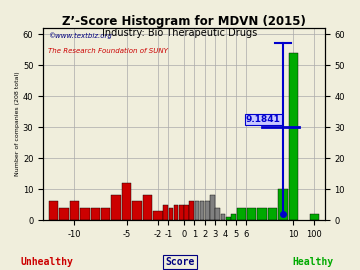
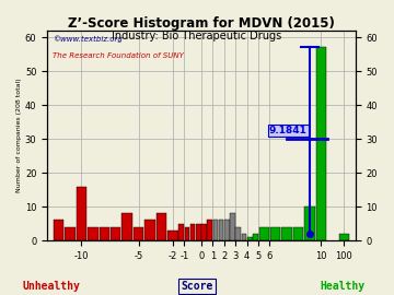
-10: 6 -> 16
-5: 12 -> 4
10: 54 -> 57
